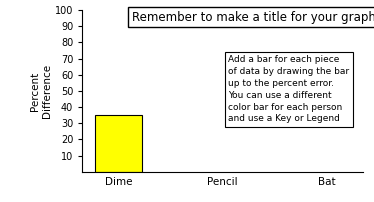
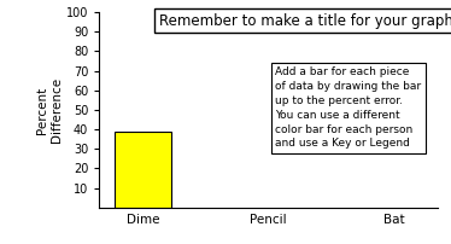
Dime: 35 -> 39
